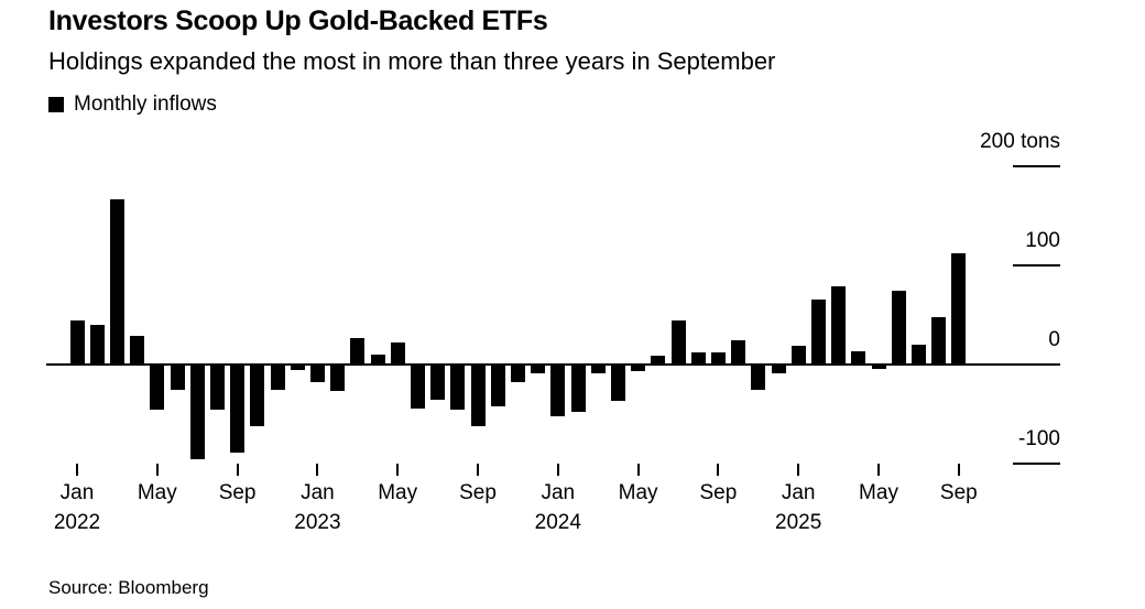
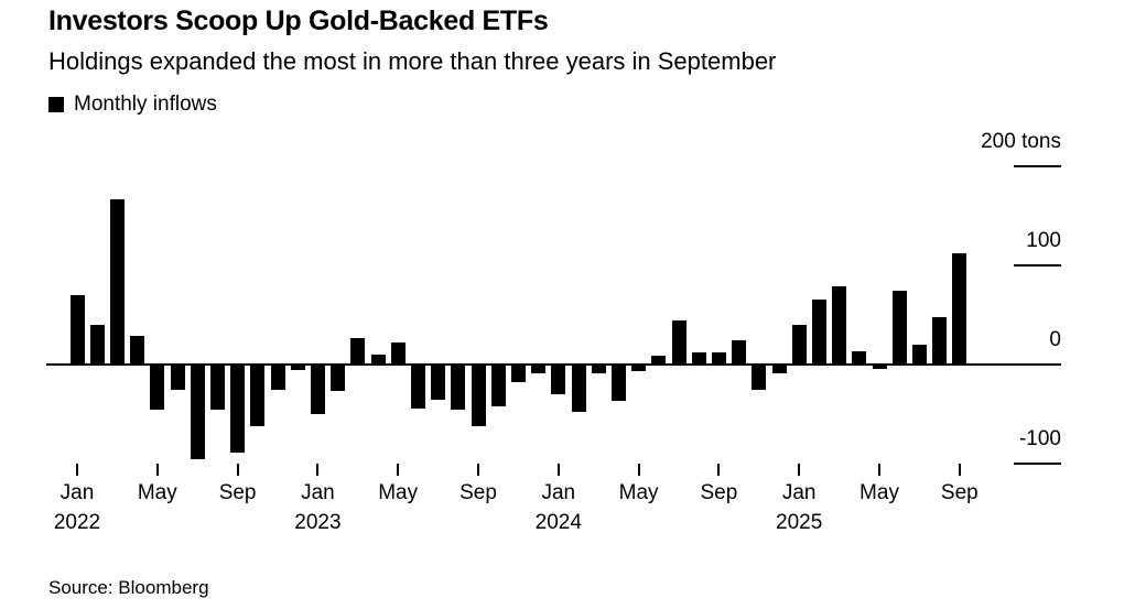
Jan 2022: 40 -> 70
Jan 2023: -20 -> -50
Jan 2024: -50 -> -30
Jan 2025: 20 -> 40
